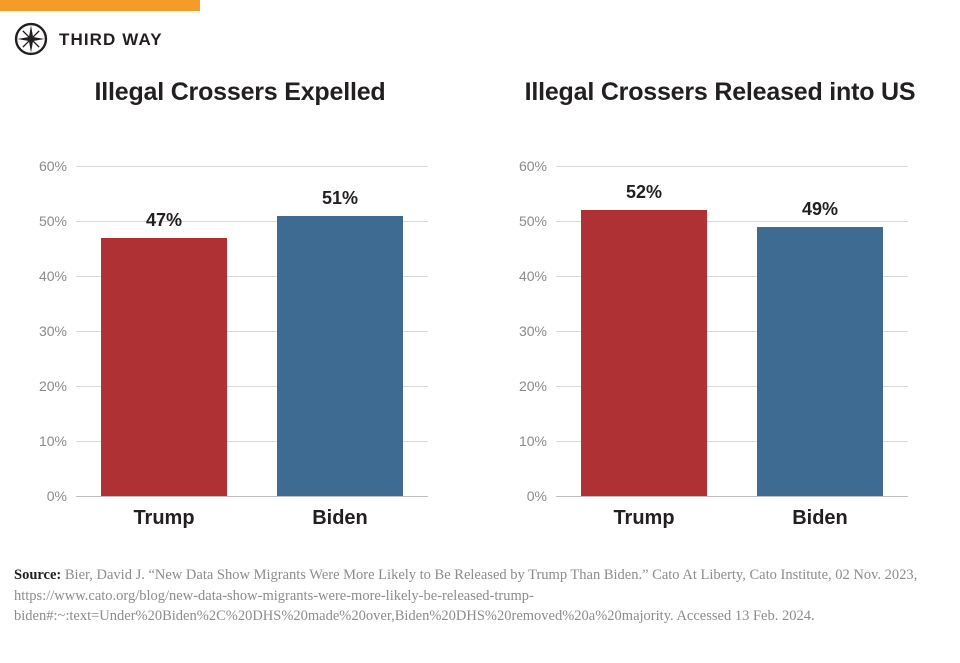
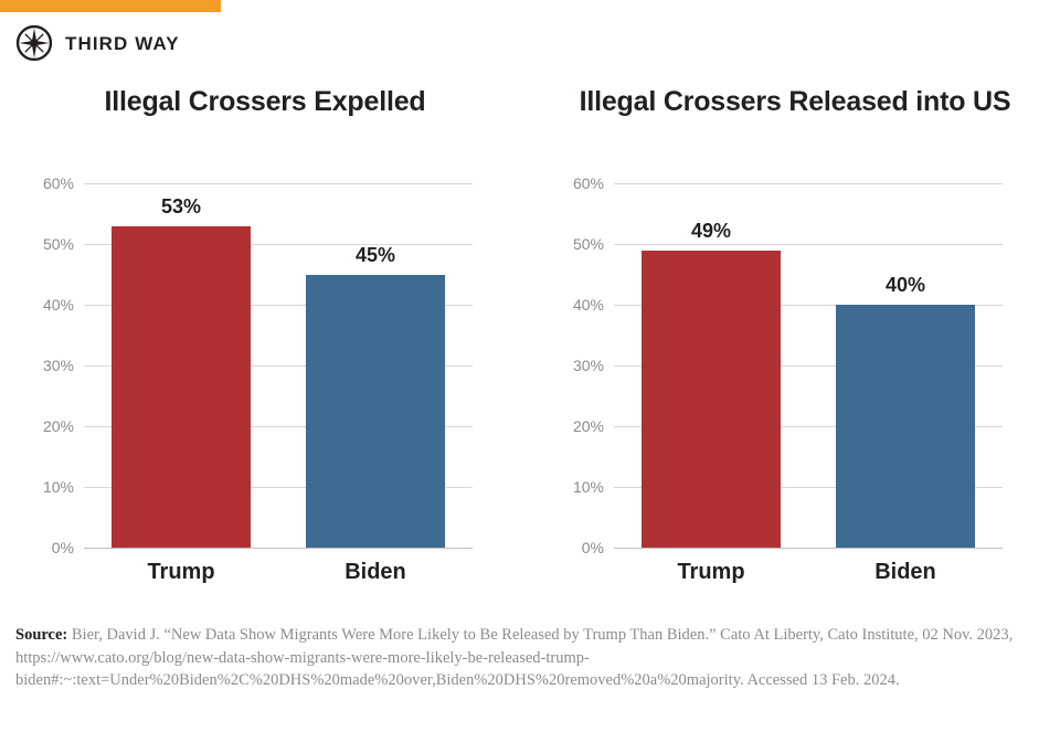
Illegal Crossers Expelled/Trump: 47% -> 53%
Illegal Crossers Expelled/Biden: 51% -> 45%
Illegal Crossers Released into US/Trump: 52% -> 49%
Illegal Crossers Released into US/Biden: 49% -> 40%
